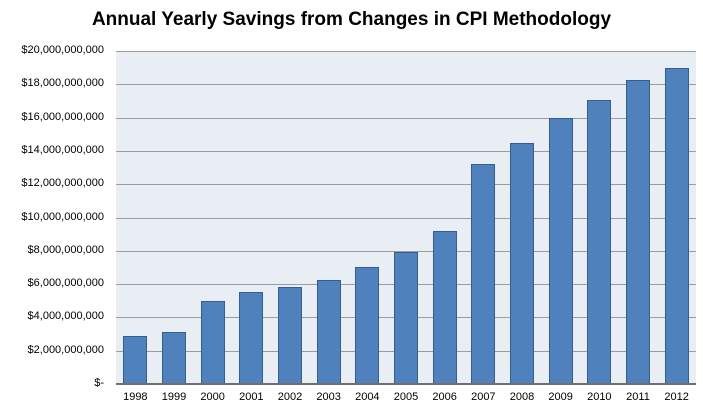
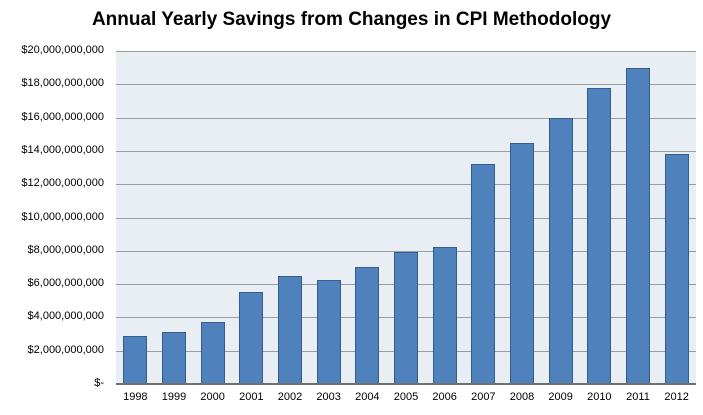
2000: $5000000000 -> $3700000000
2002: $5800000000 -> $6500000000
2006: $9200000000 -> $8200000000
2010: $17000000000 -> $17800000000
2011: $18200000000 -> $19000000000
2012: $19000000000 -> $13800000000
